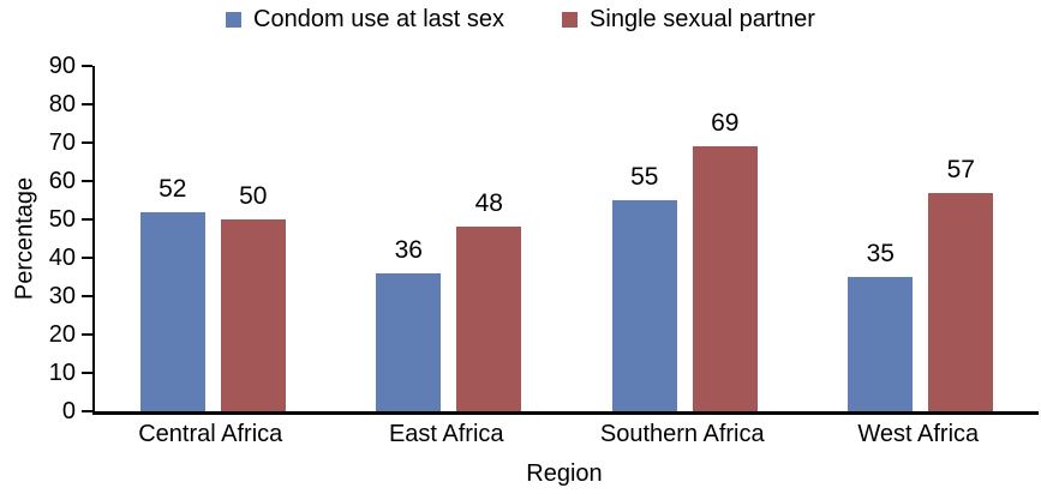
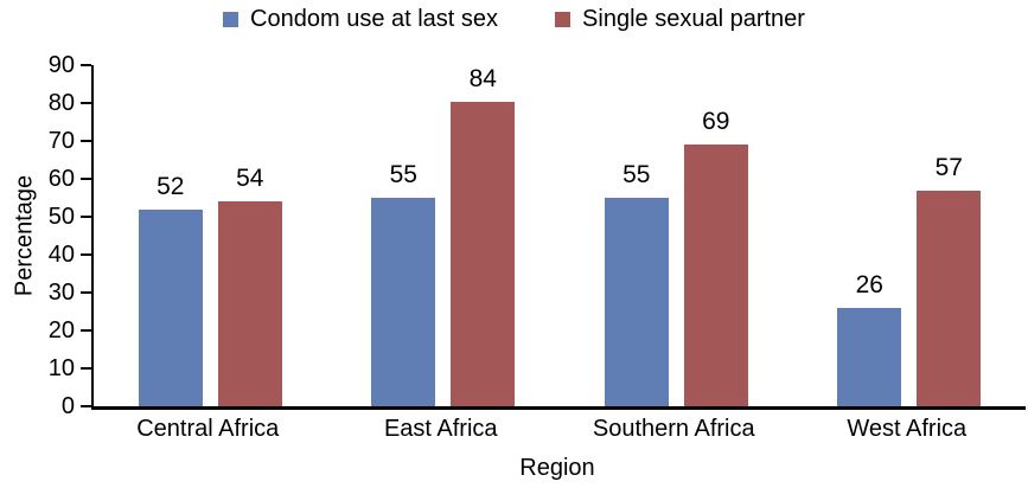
Single sexual partner/Central Africa: 50 -> 54
Condom use at last sex/East Africa: 36 -> 55
Single sexual partner/East Africa: 48 -> 84
Condom use at last sex/West Africa: 35 -> 26
